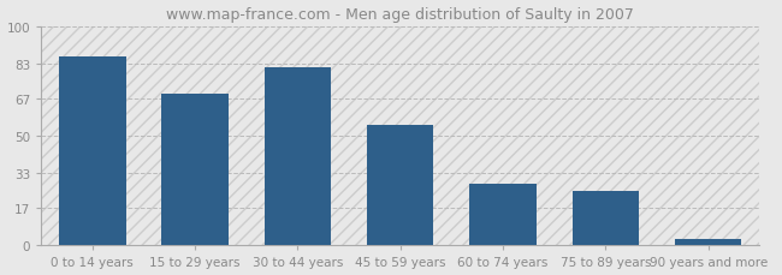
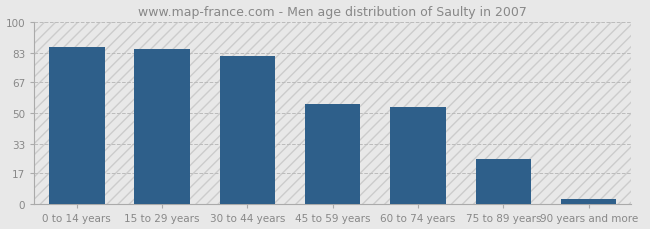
15 to 29 years: 69 -> 85
60 to 74 years: 28 -> 53
